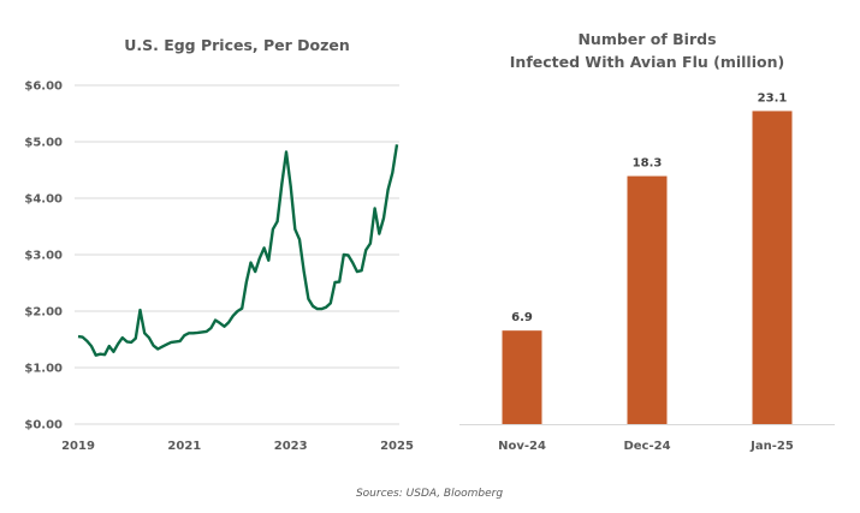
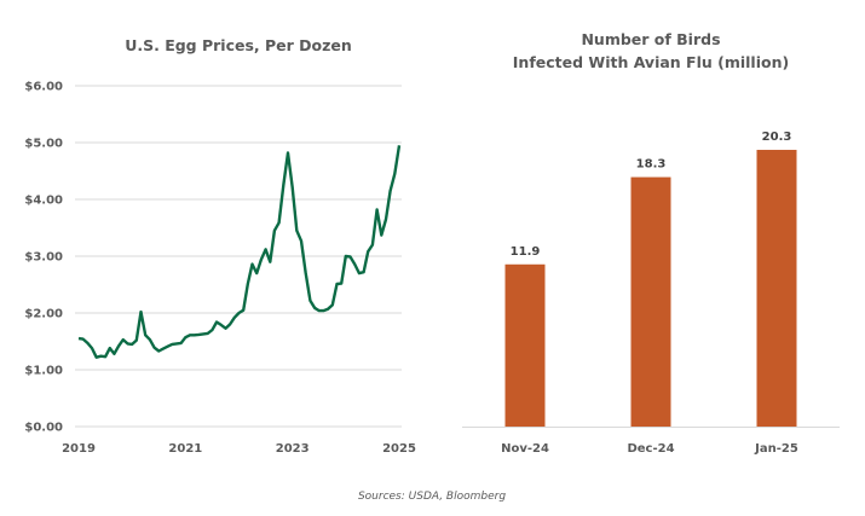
Number of Birds Infected With Avian Flu (million)/Nov-24: 6.9 -> 11.9
Number of Birds Infected With Avian Flu (million)/Jan-25: 23.1 -> 20.3
